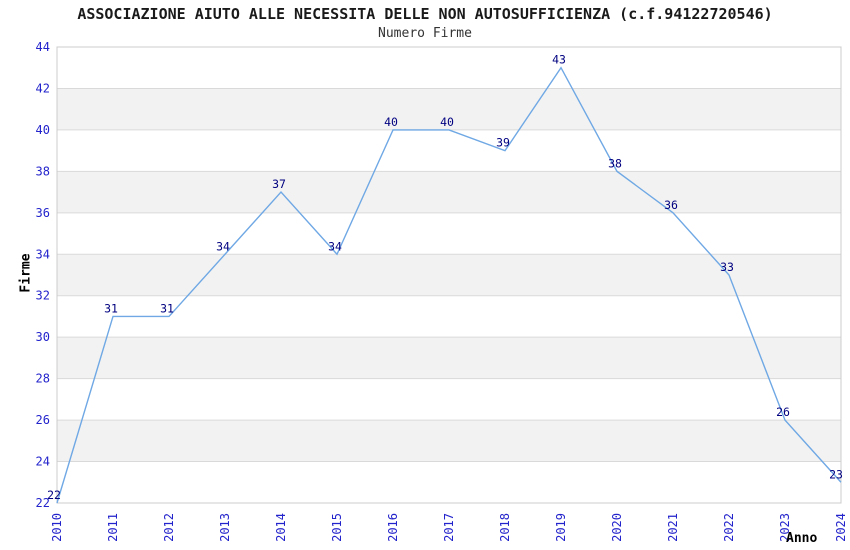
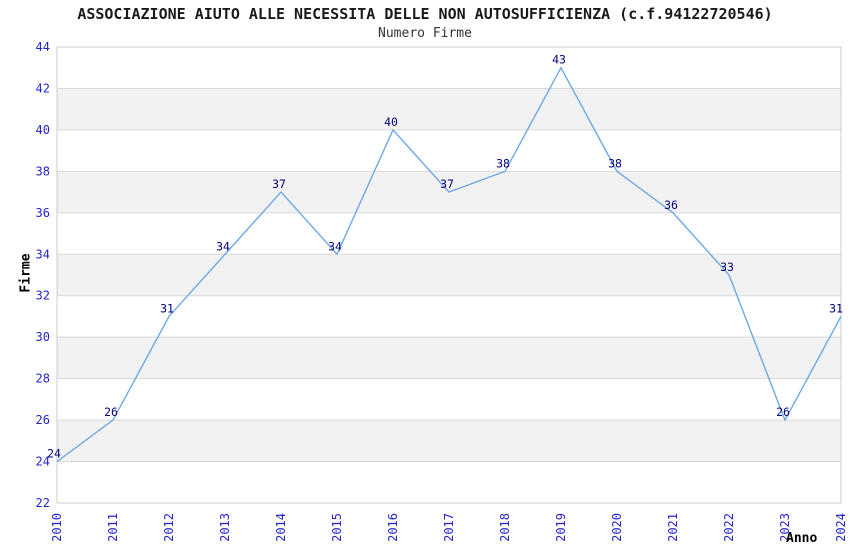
2010: 22 -> 24
2011: 31 -> 26
2017: 40 -> 37
2018: 39 -> 38
2024: 23 -> 31
